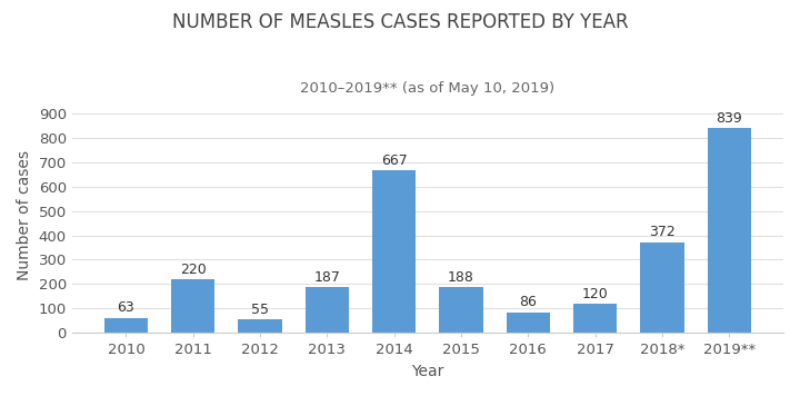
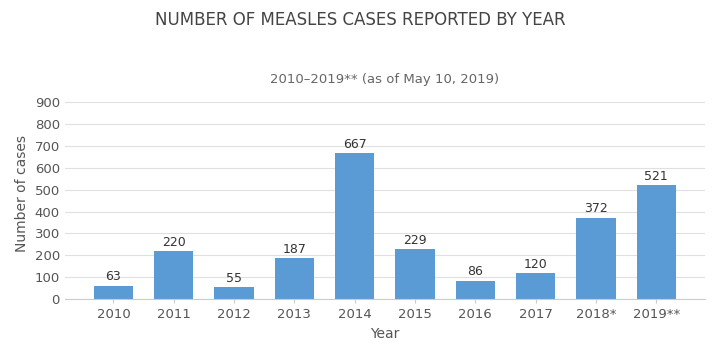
2015: 188 -> 229
2019**: 839 -> 521
